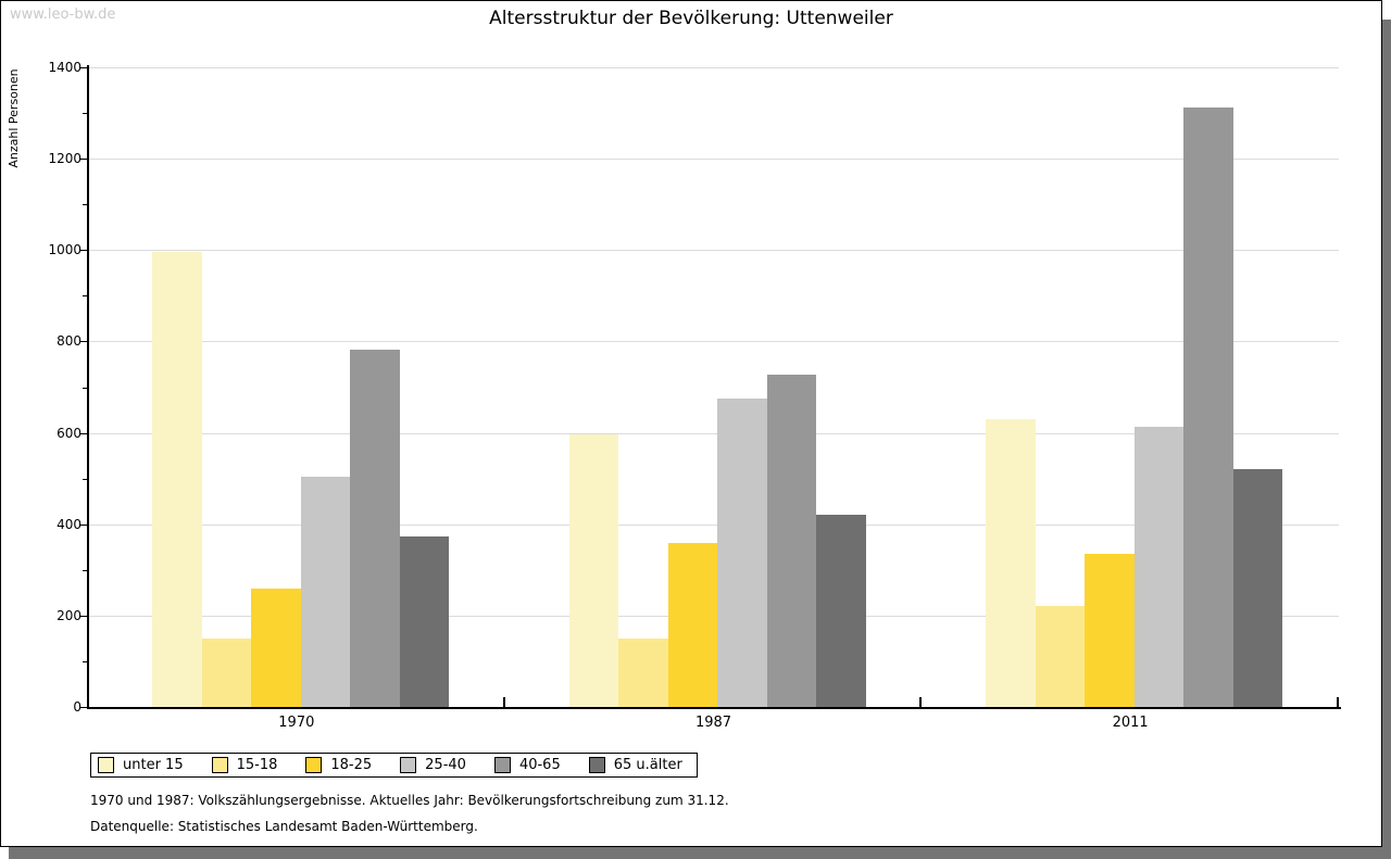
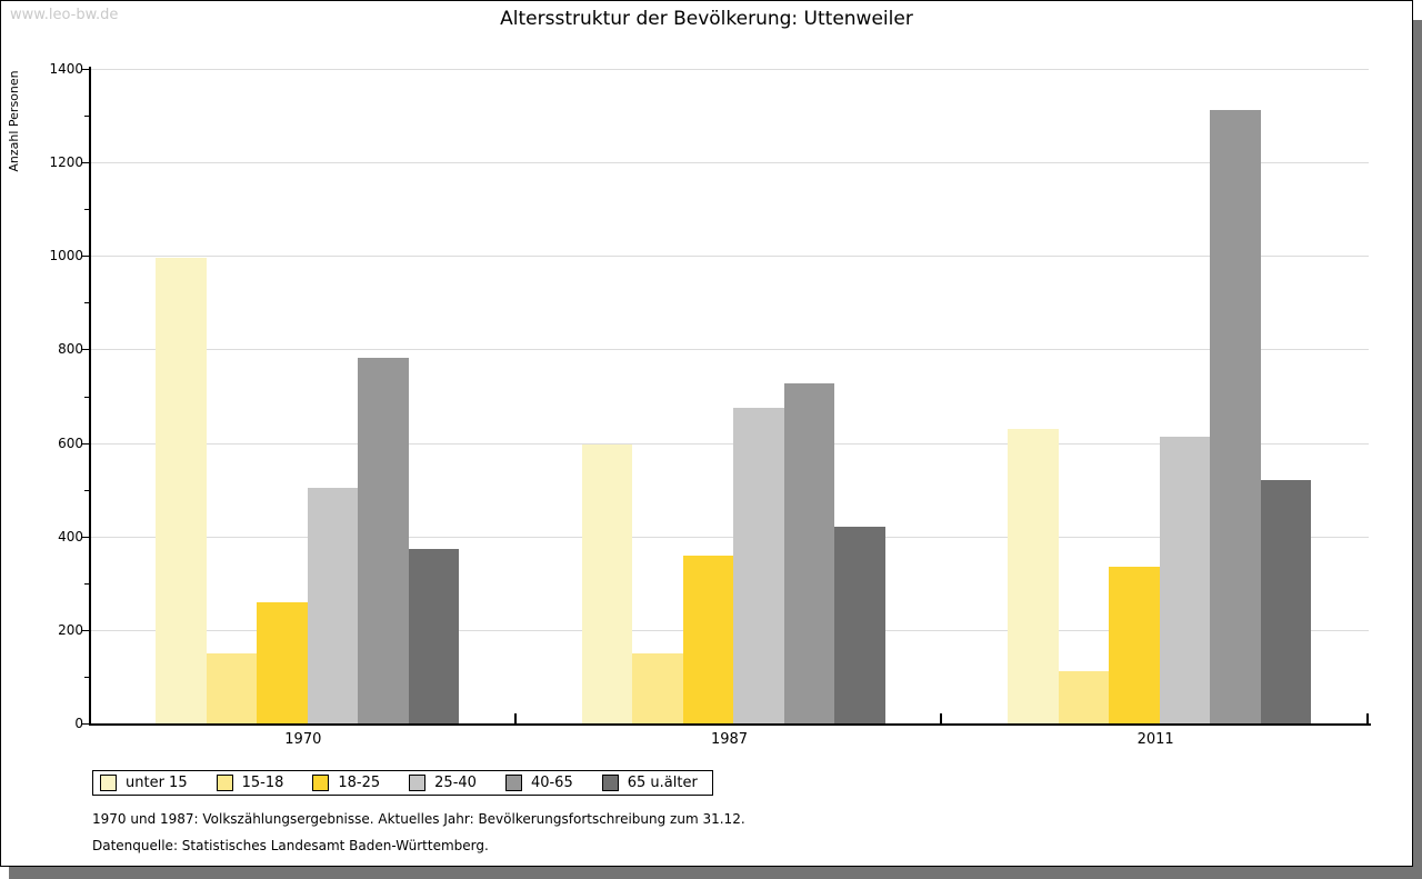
15-18/2011: 220 -> 110
